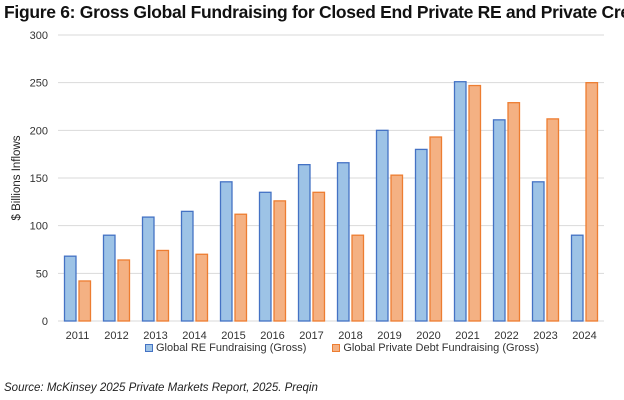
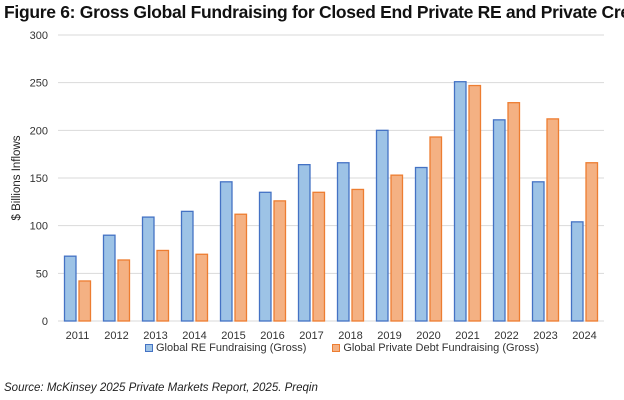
Global Private Debt Fundraising (Gross)/2018: 90 -> 140
Global RE Fundraising (Gross)/2020: 180 -> 160
Global RE Fundraising (Gross)/2024: 90 -> 100
Global Private Debt Fundraising (Gross)/2024: 250 -> 170
